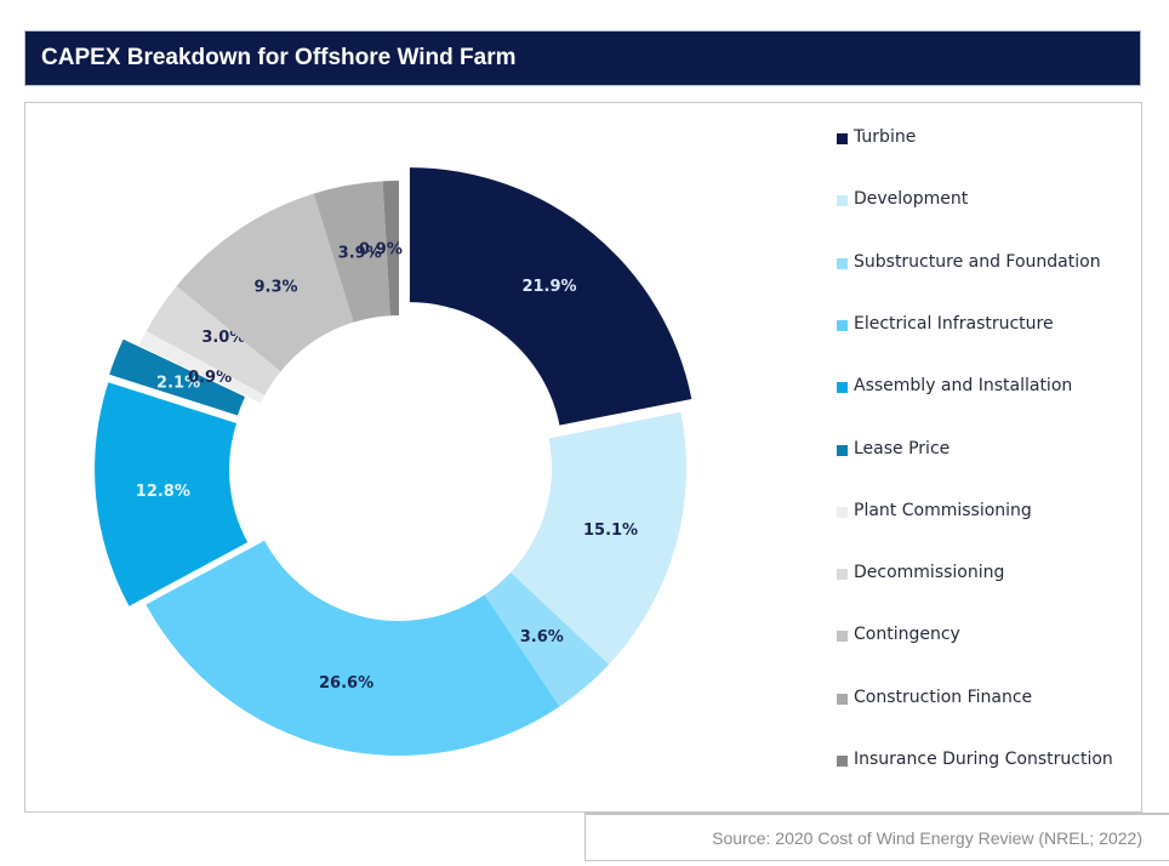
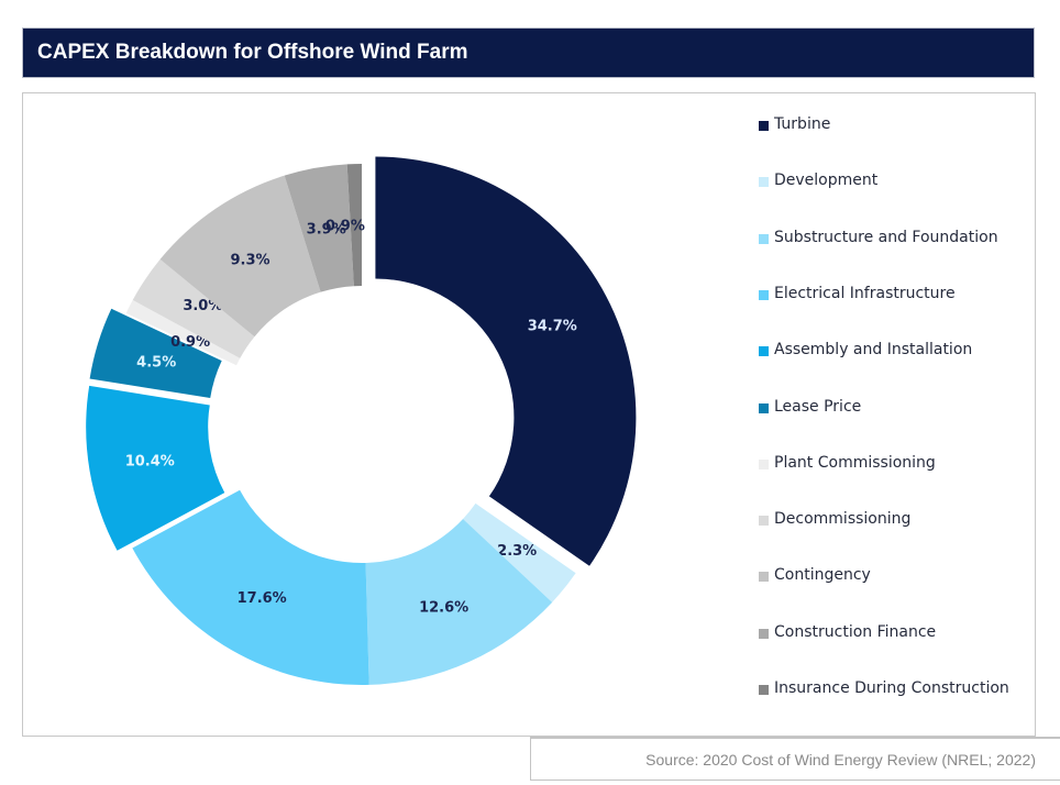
Turbine: 21.9% -> 34.7%
Development: 15.1% -> 2.3%
Substructure and Foundation: 3.6% -> 12.6%
Electrical Infrastructure: 26.6% -> 17.6%
Assembly and Installation: 12.8% -> 10.4%
Lease Price: 2.1% -> 4.5%
